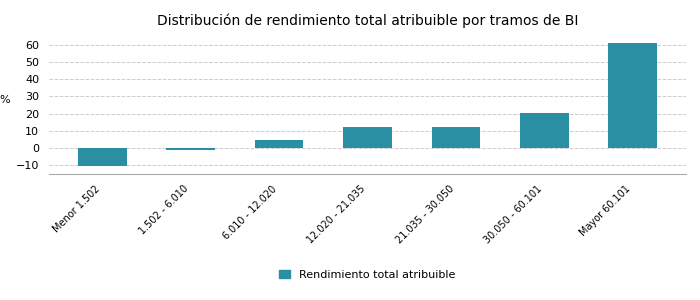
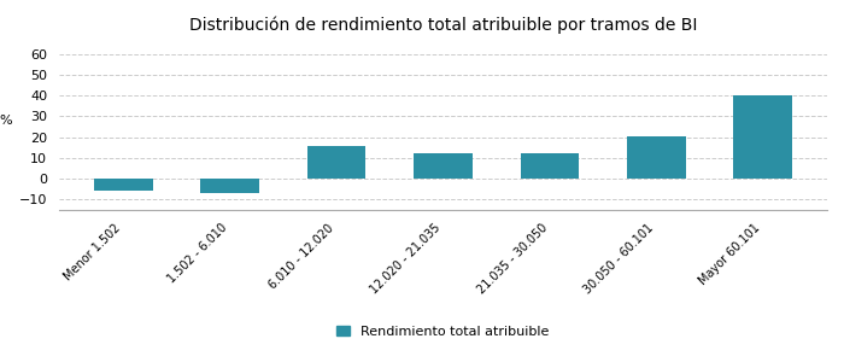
Menor 1.502: -10 -> -6
1.502 - 6.010: -1 -> -7
6.010 - 12.020: 4 -> 16
Mayor 60.101: 61 -> 40
